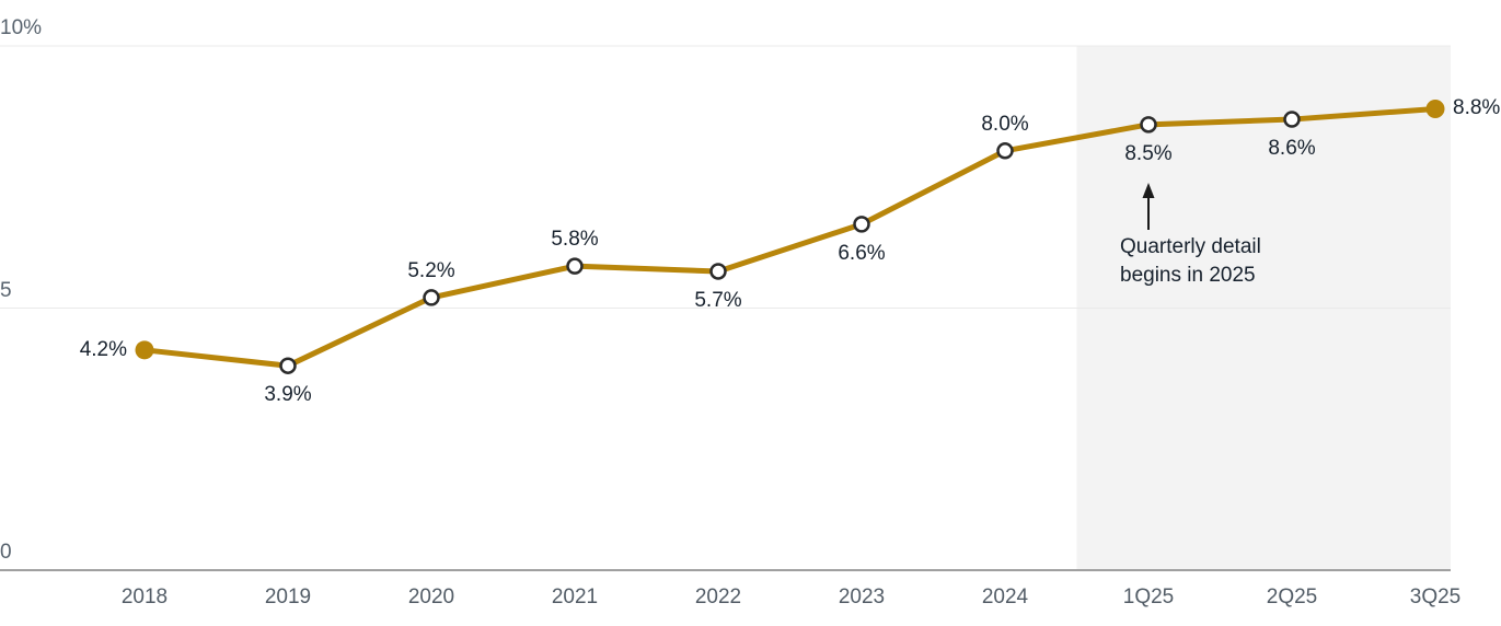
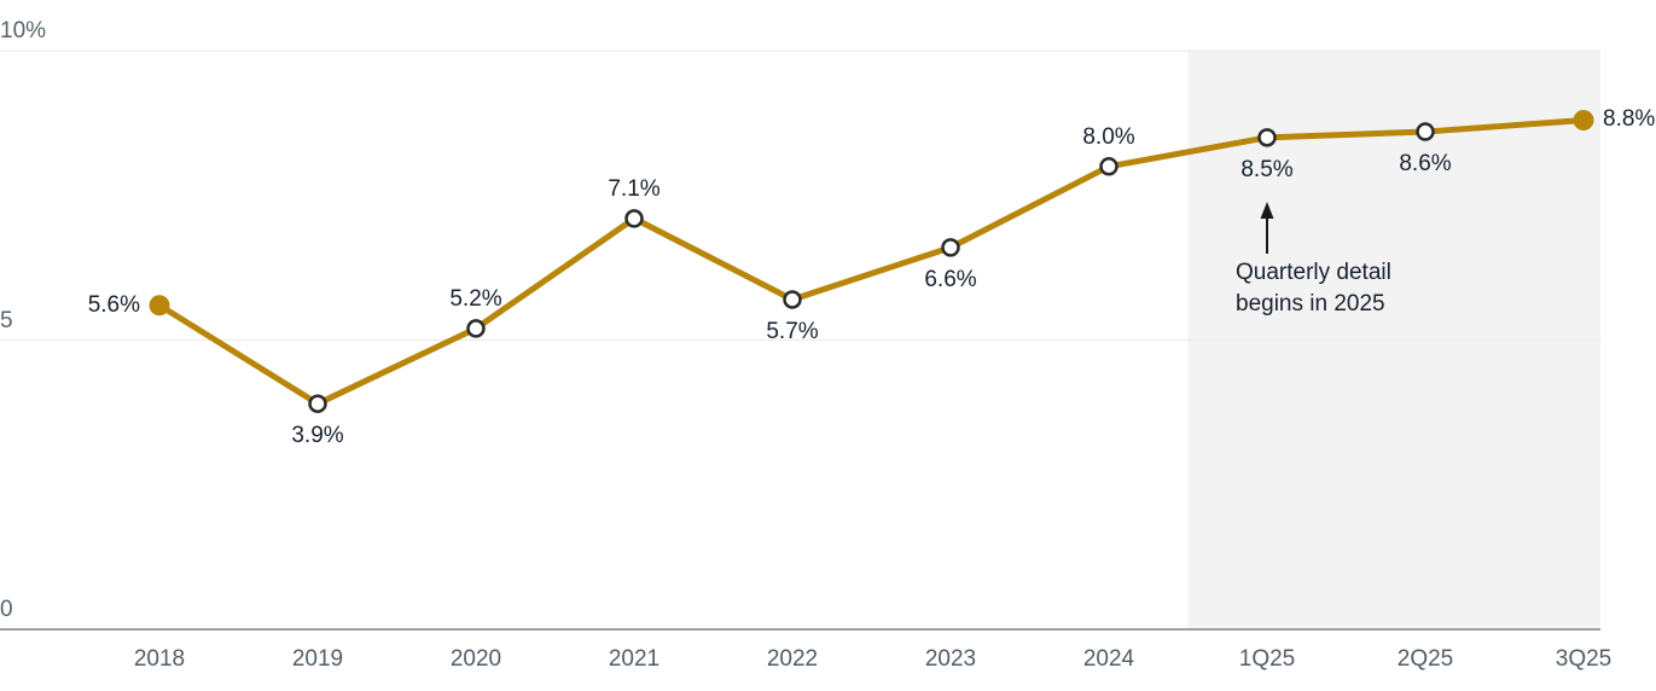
2018: 4.2% -> 5.6%
2021: 5.8% -> 7.1%
